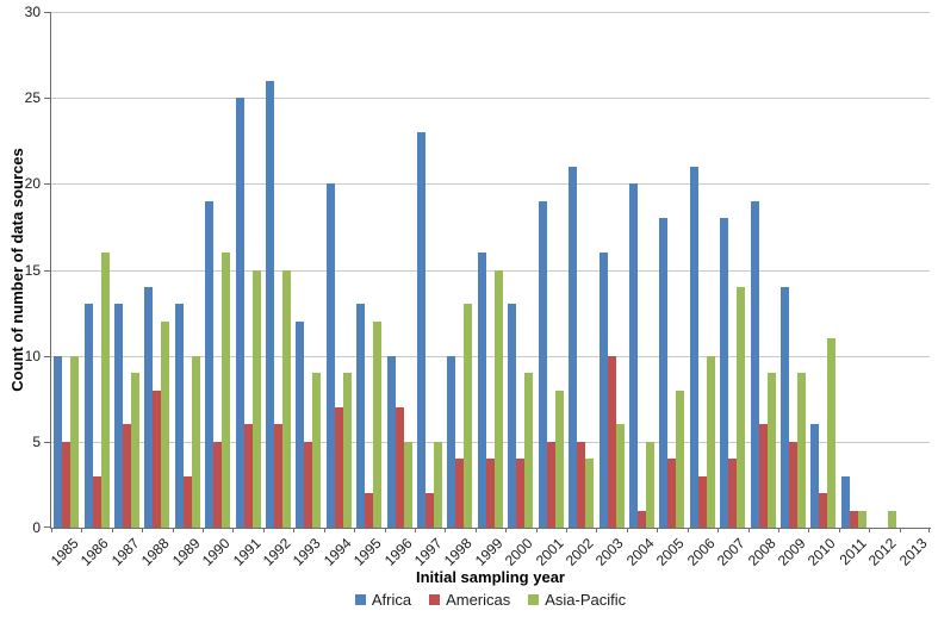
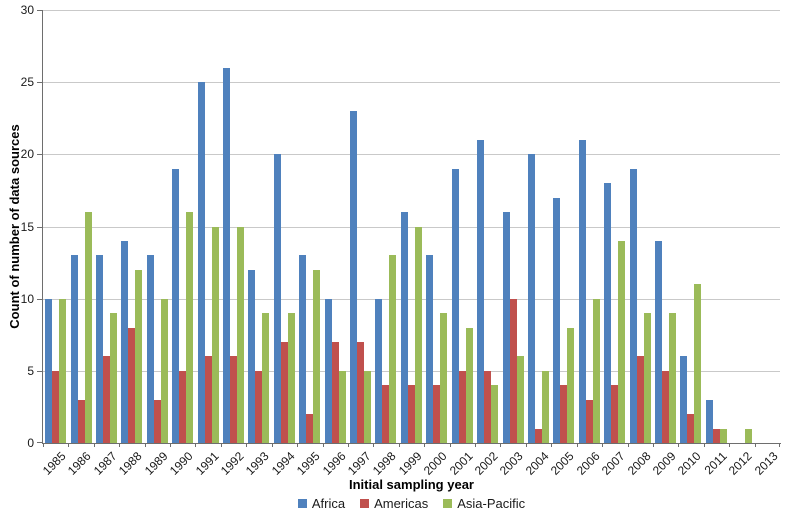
Americas/1997: 2 -> 7
Africa/2005: 18 -> 17
